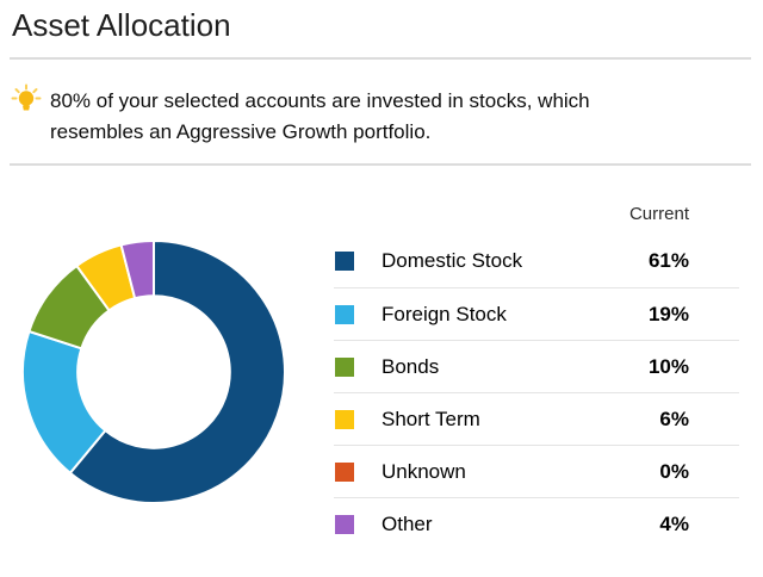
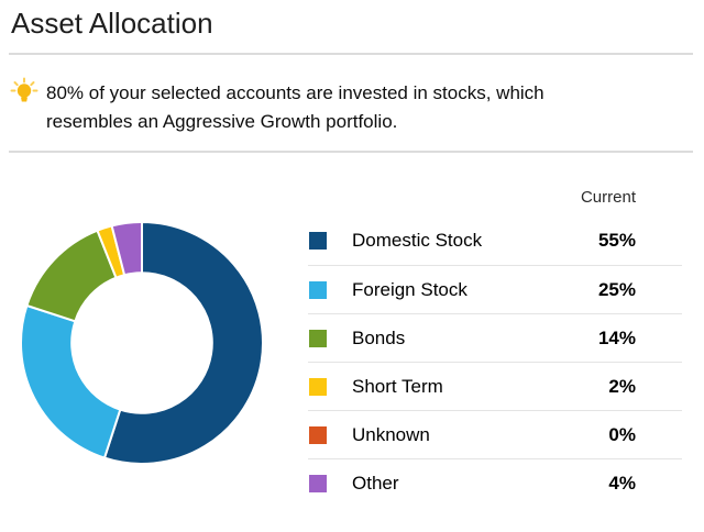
Domestic Stock: 61% -> 55%
Foreign Stock: 19% -> 25%
Bonds: 10% -> 14%
Short Term: 6% -> 2%
